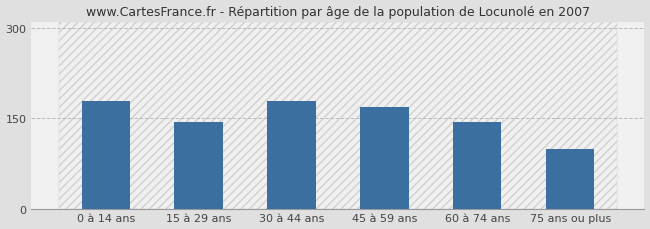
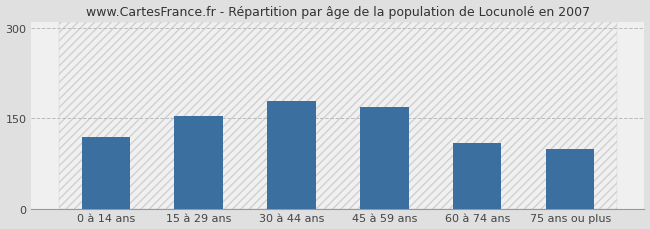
0 à 14 ans: 178 -> 118
15 à 29 ans: 143 -> 154
60 à 74 ans: 143 -> 108
